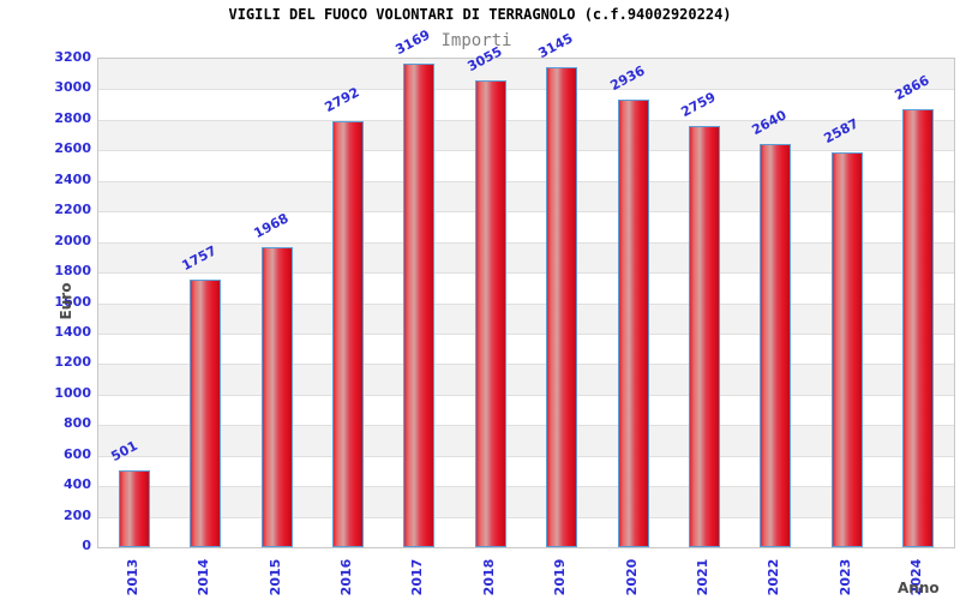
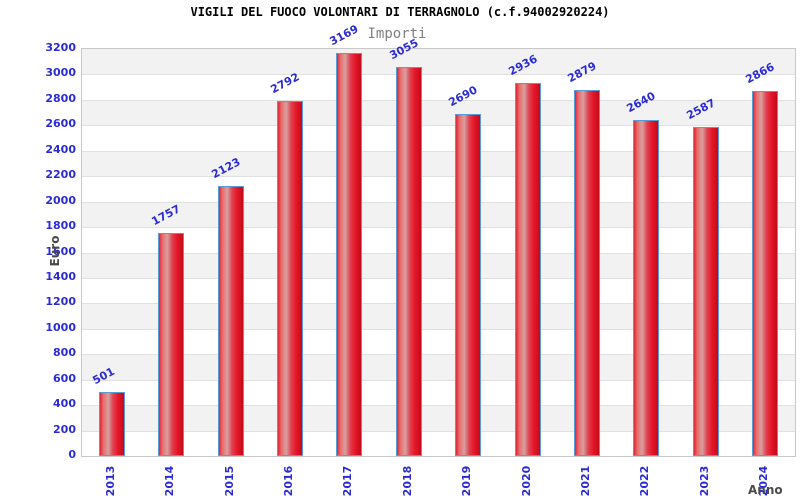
2015: 1968 -> 2123
2019: 3145 -> 2690
2021: 2759 -> 2879
